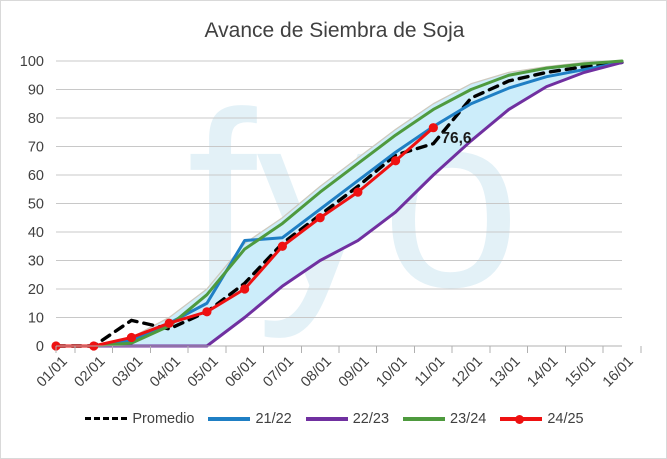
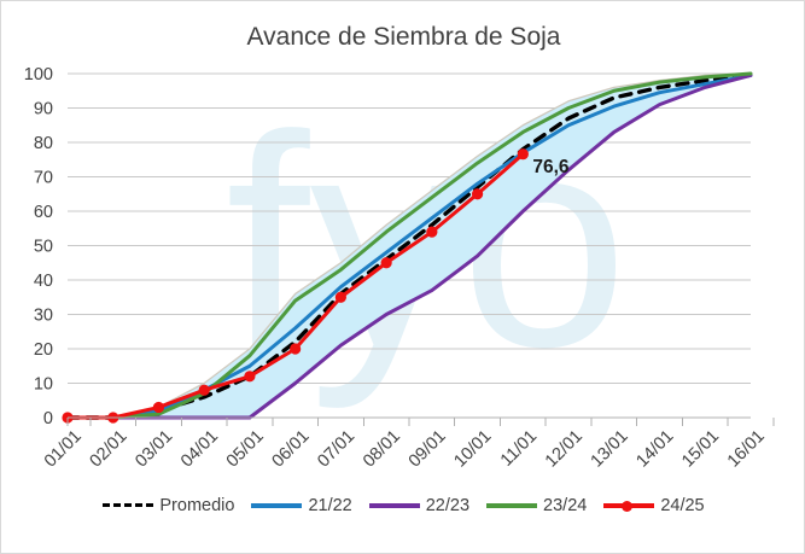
Promedio/03/01: 9 -> 2
21/22/06/01: 37 -> 26
Promedio/11/01: 71 -> 78
